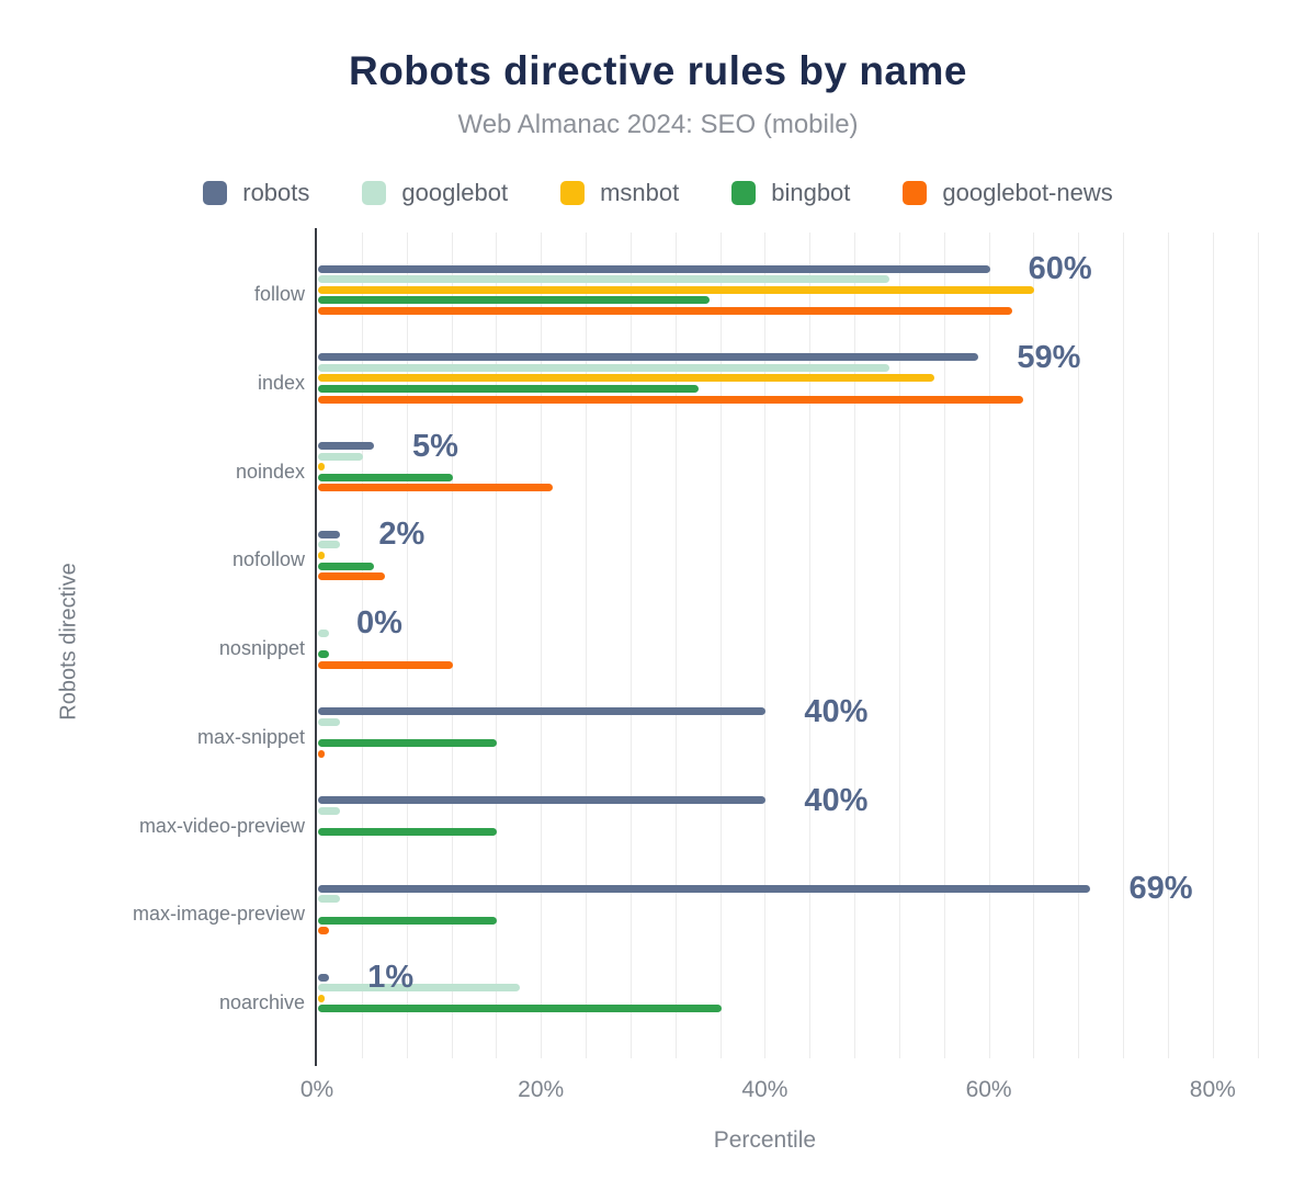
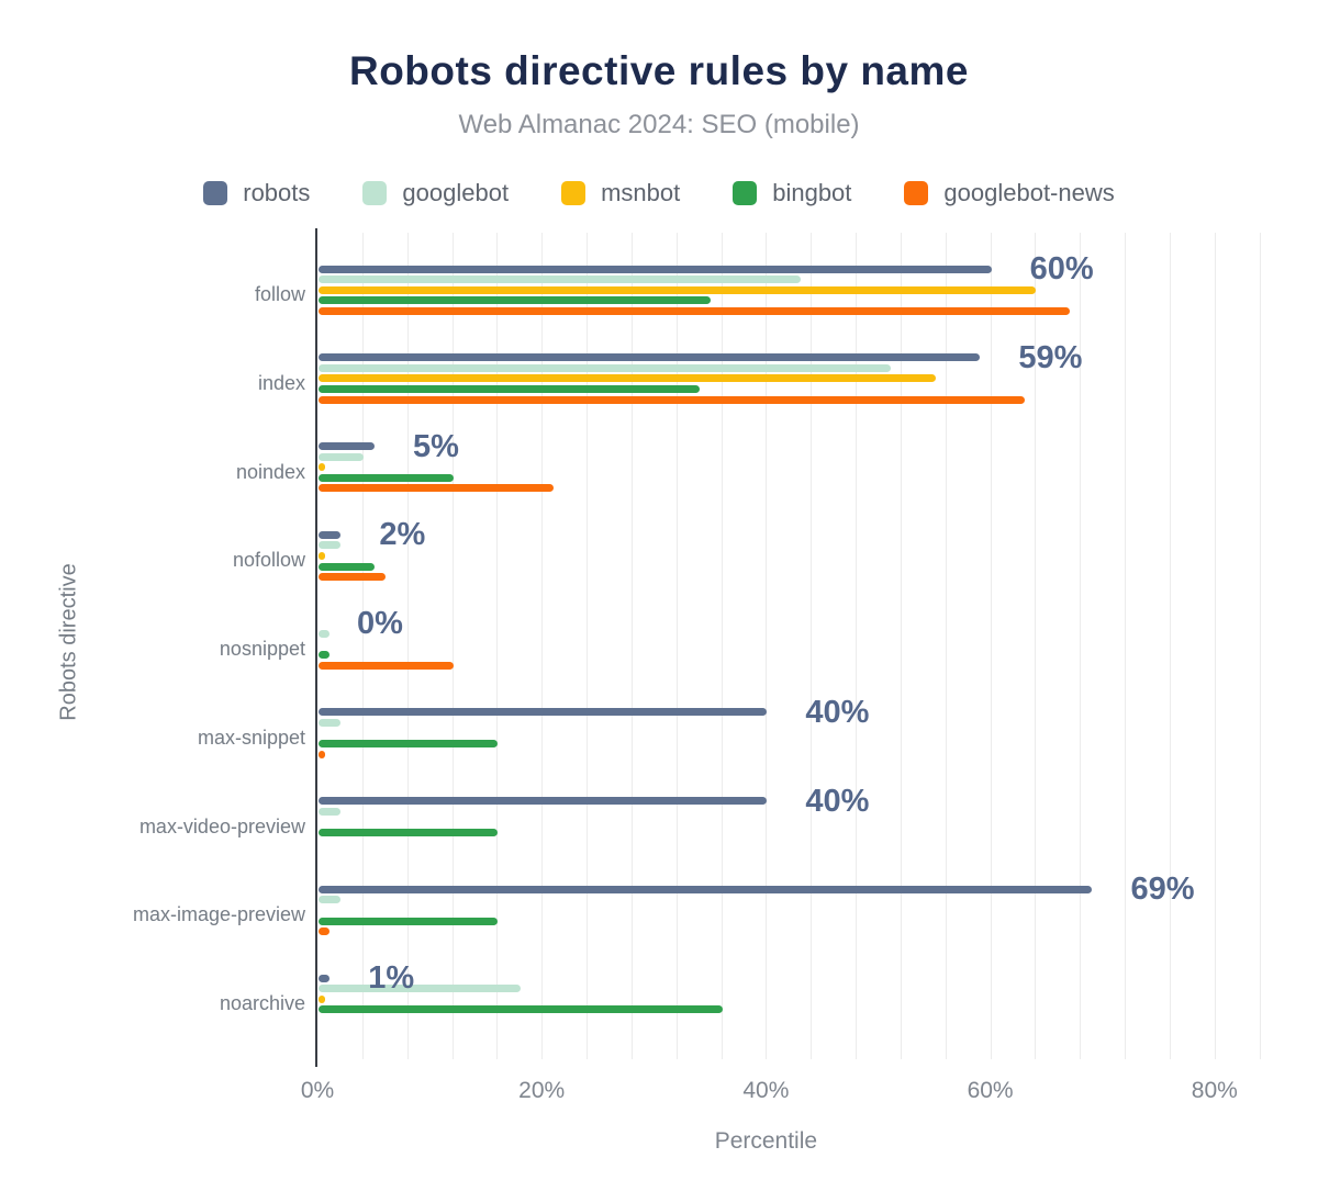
googlebot/follow: 51% -> 43%
googlebot-news/follow: 62% -> 67%
